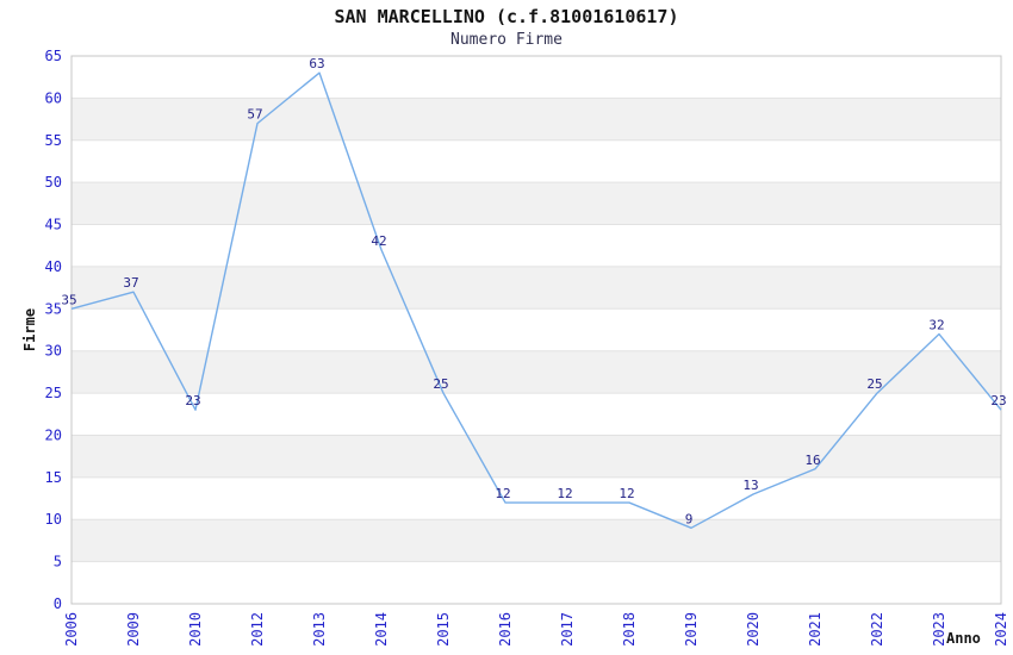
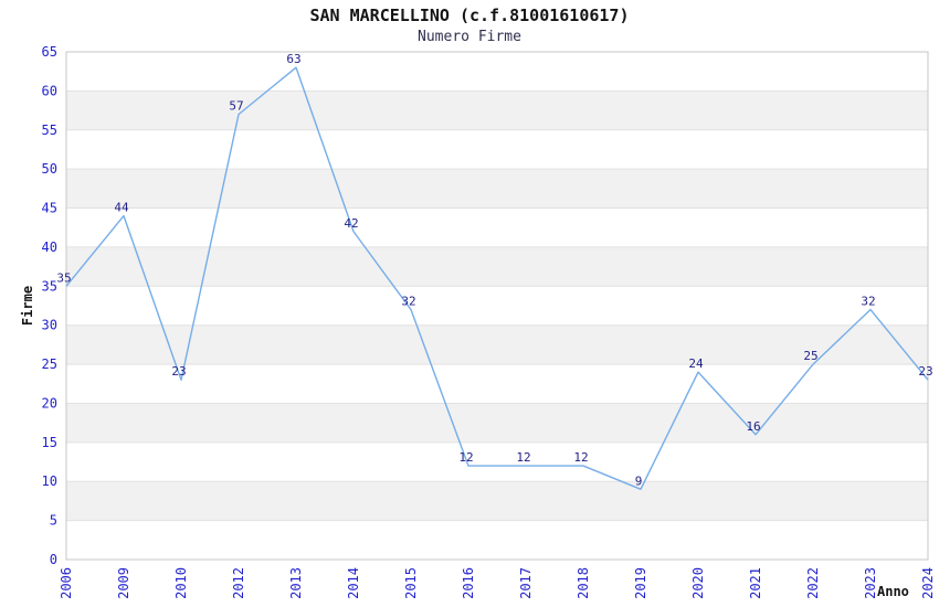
2009: 37 -> 44
2015: 25 -> 32
2020: 13 -> 24
